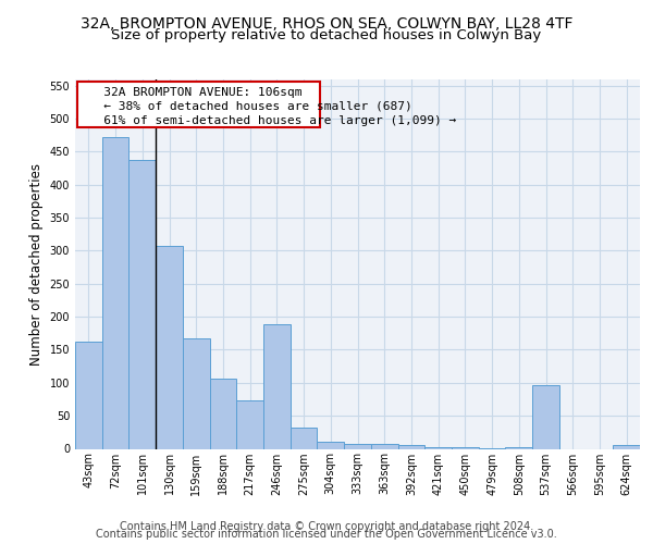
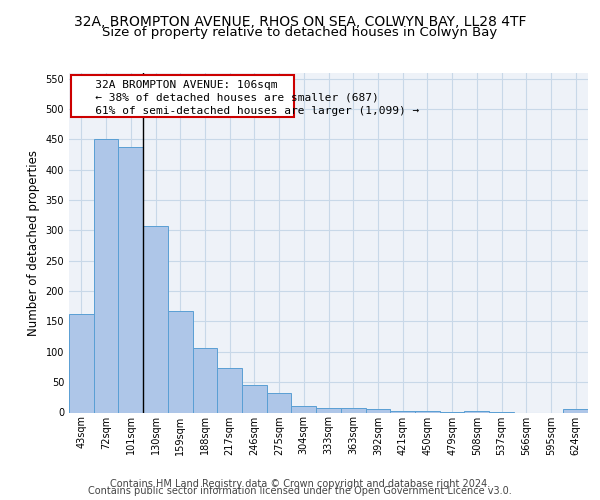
72sqm: 472 -> 450
246sqm: 188 -> 45
537sqm: 96 -> 1
